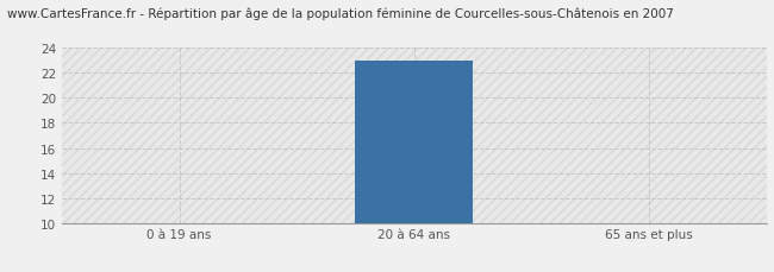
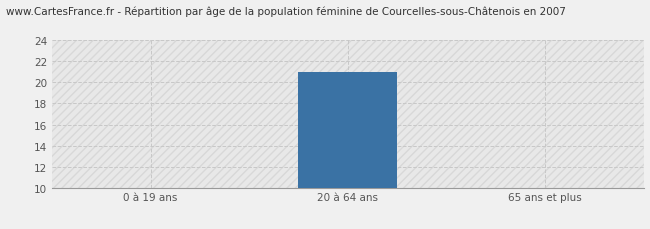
20 à 64 ans: 23 -> 21
